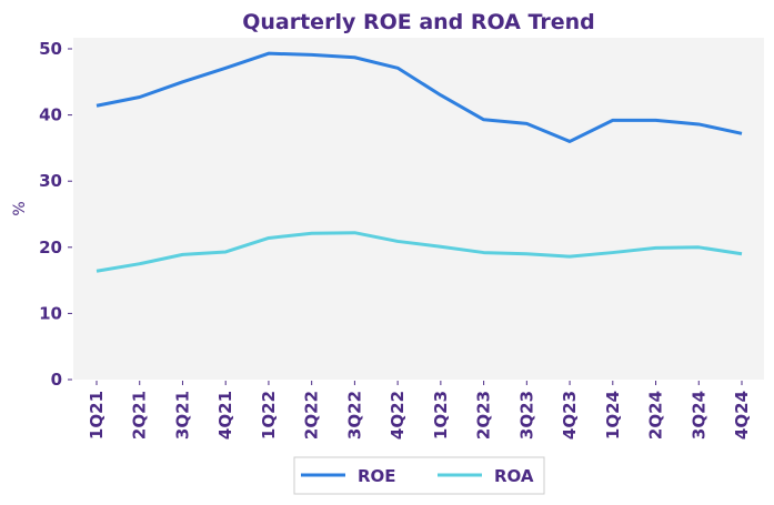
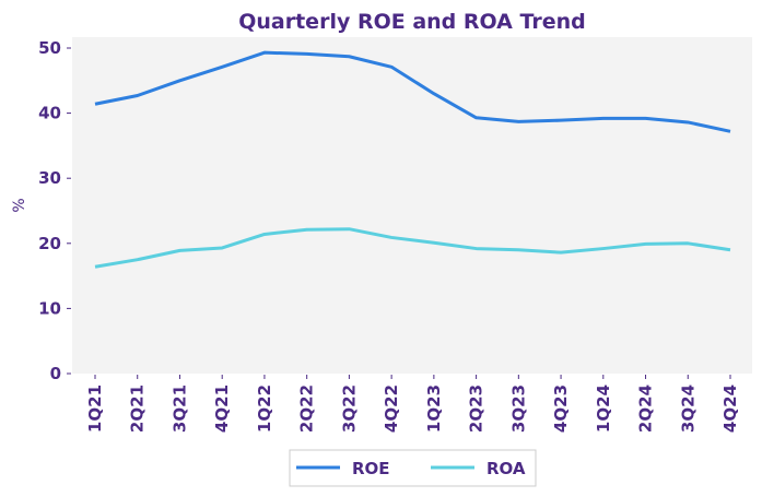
ROE/4Q23: 36 -> 39
